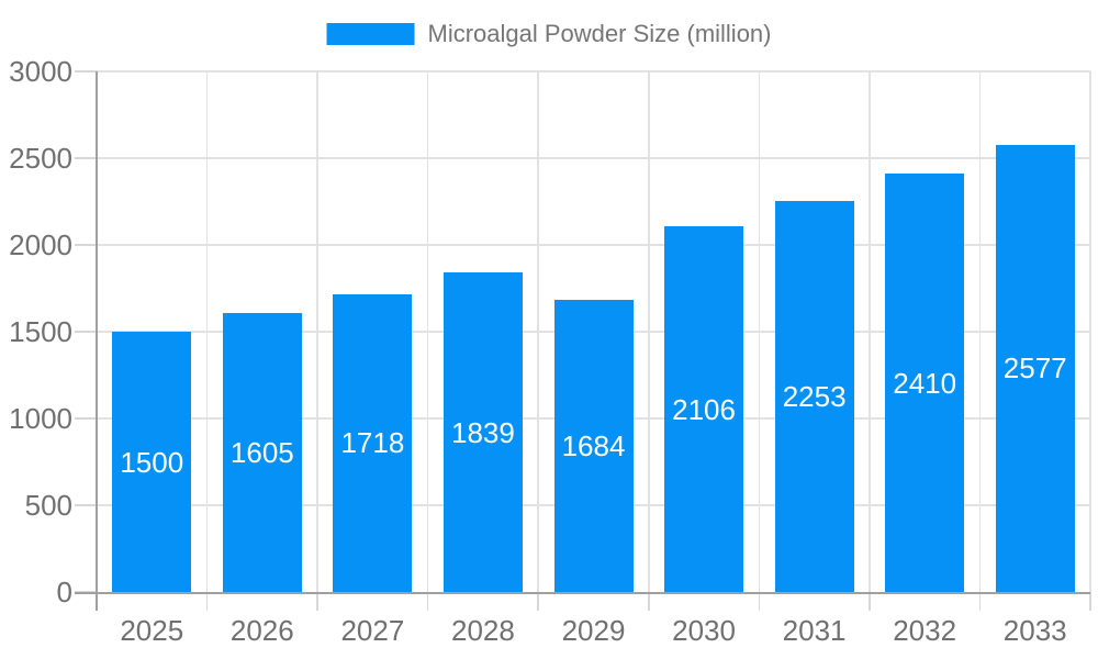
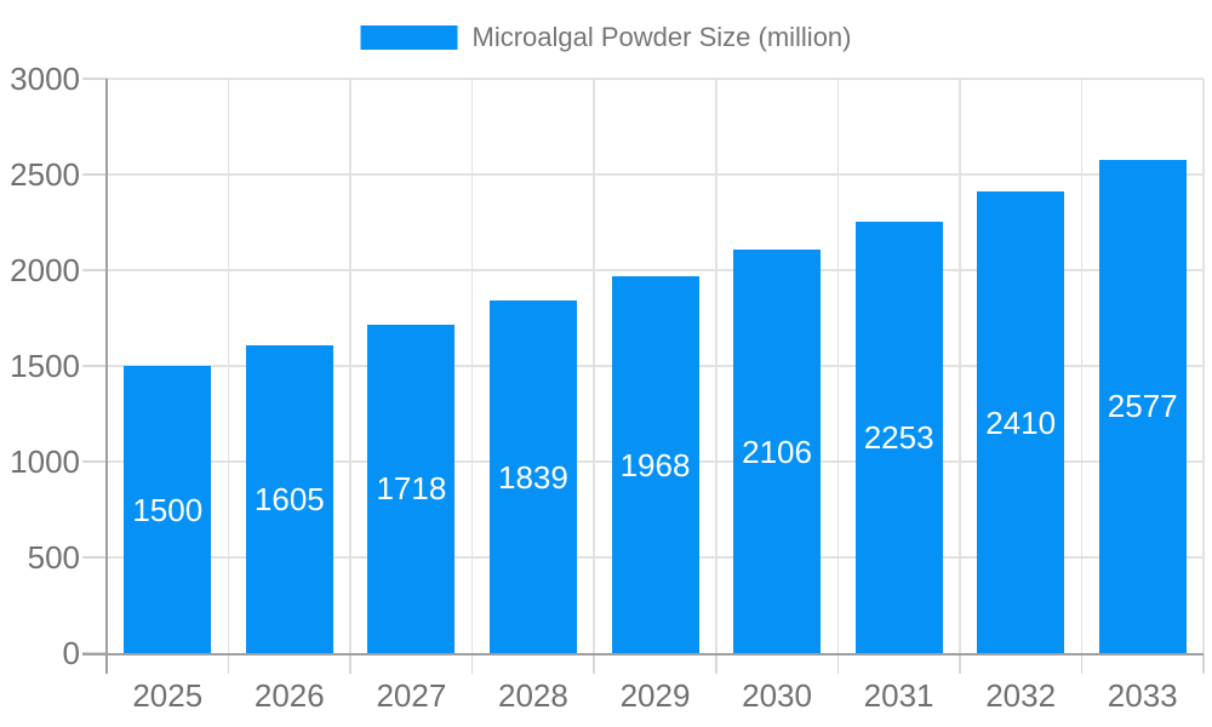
2029: 1684 -> 1968
